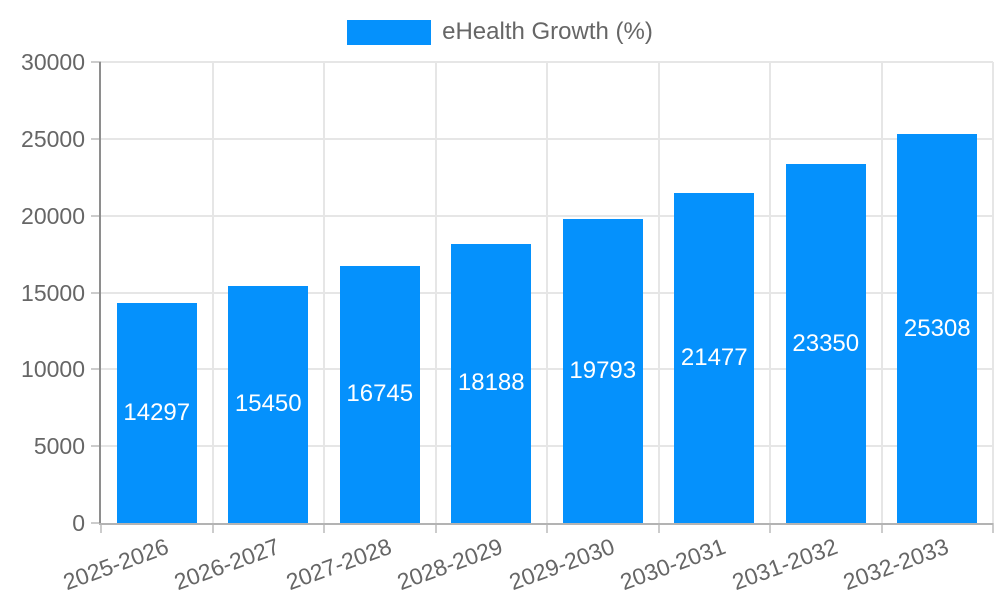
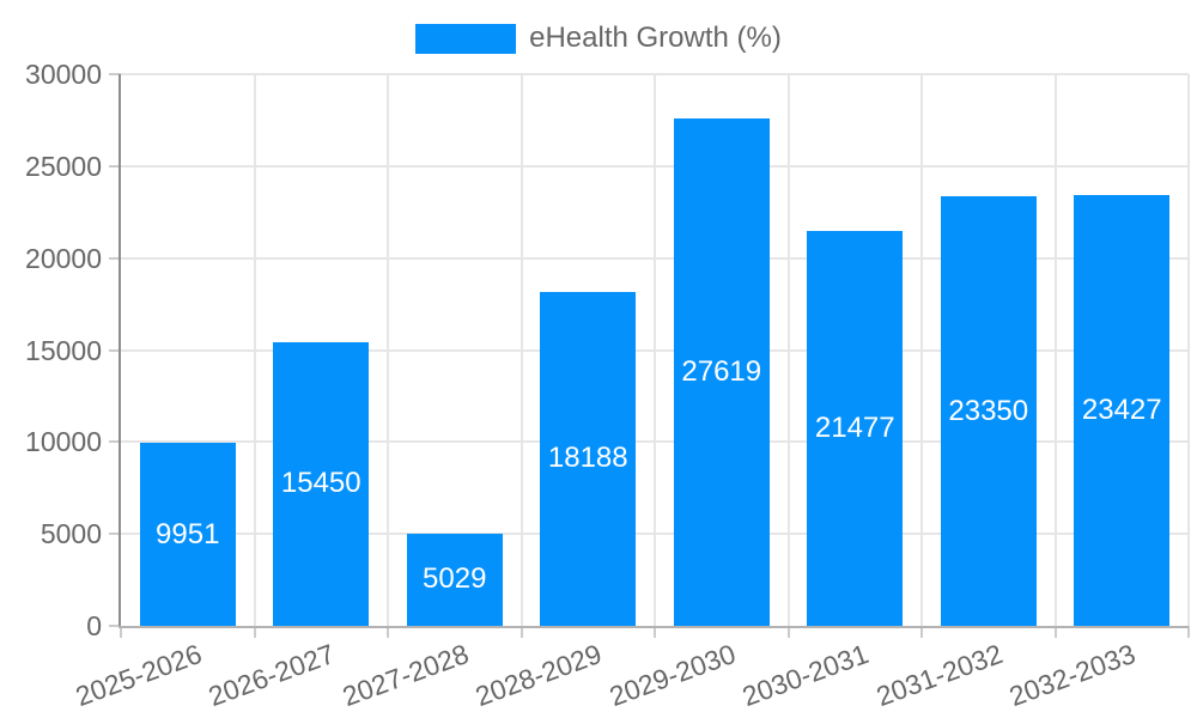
2025-2026: 14297 -> 9951
2027-2028: 16745 -> 5029
2029-2030: 19793 -> 27619
2032-2033: 25308 -> 23427
